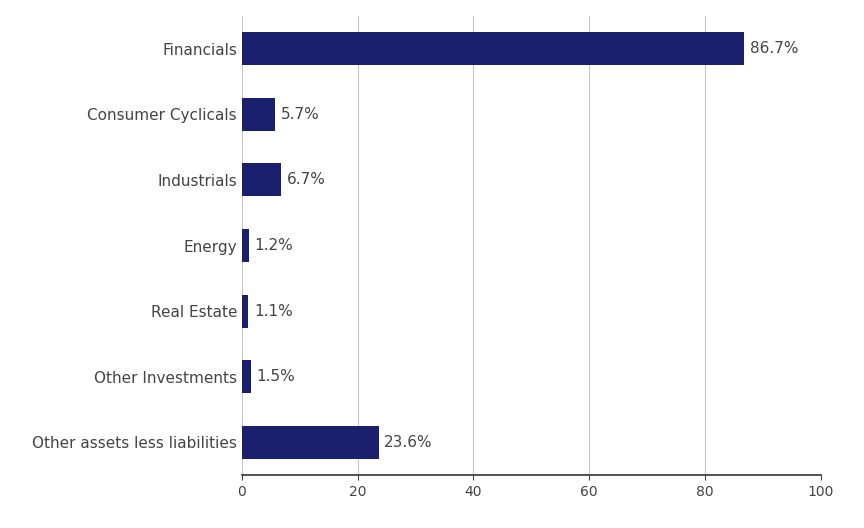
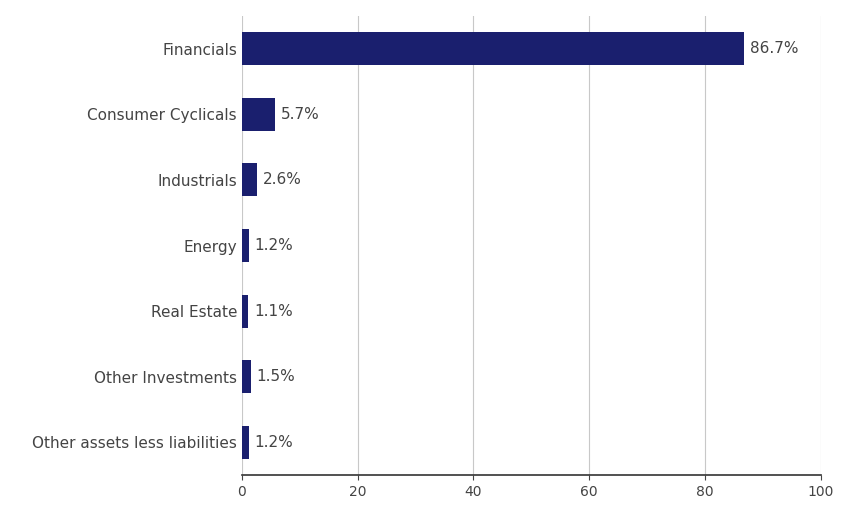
Industrials: 6.7% -> 2.6%
Other assets less liabilities: 23.6% -> 1.2%
